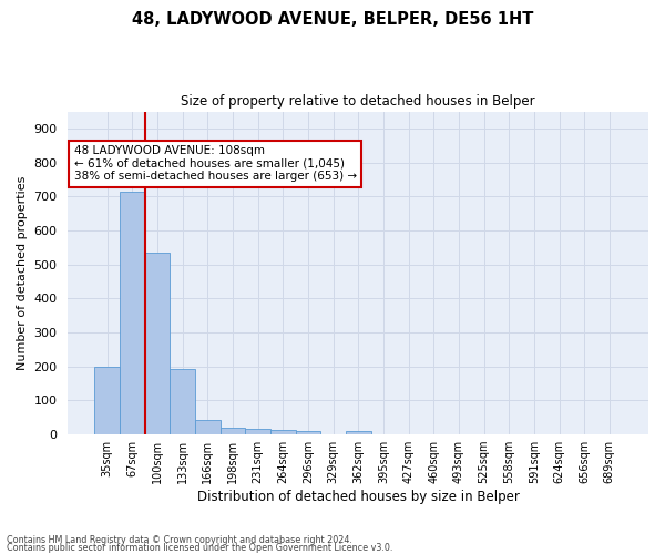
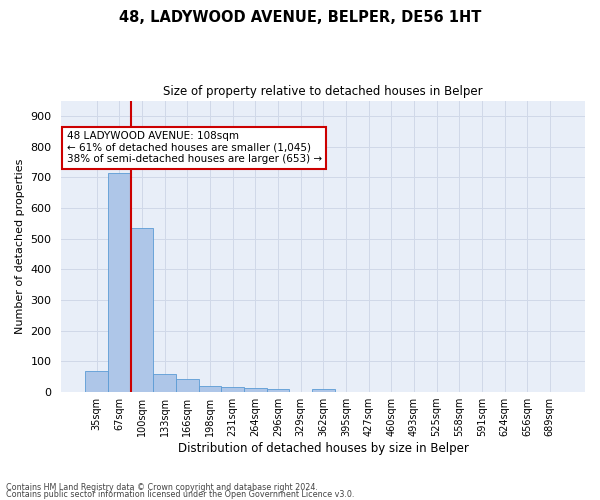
35sqm: 200 -> 70
133sqm: 193 -> 60
